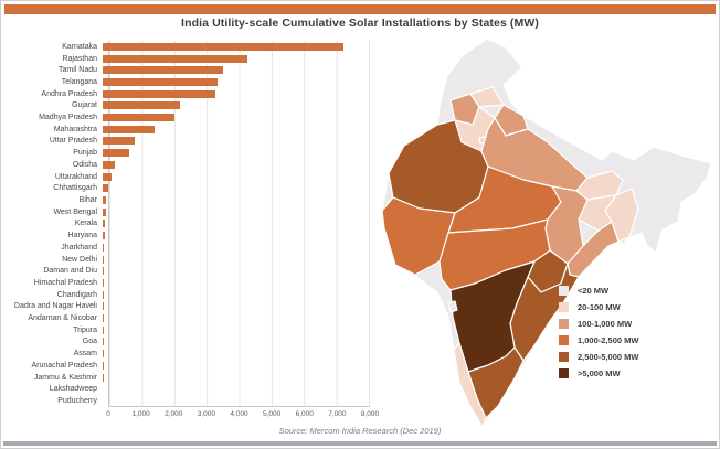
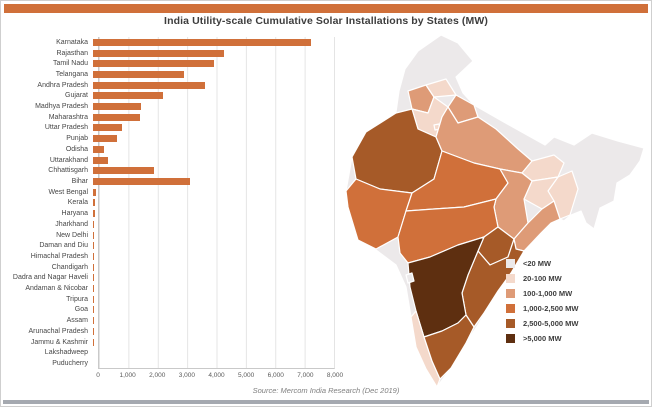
Tamil Nadu: 3600 -> 4000
Telangana: 3400 -> 3000
Andhra Pradesh: 3400 -> 3700
Madhya Pradesh: 2200 -> 1600
Uttarakhand: 300 -> 500
Chhattisgarh: 200 -> 2000
Bihar: 100 -> 3200
